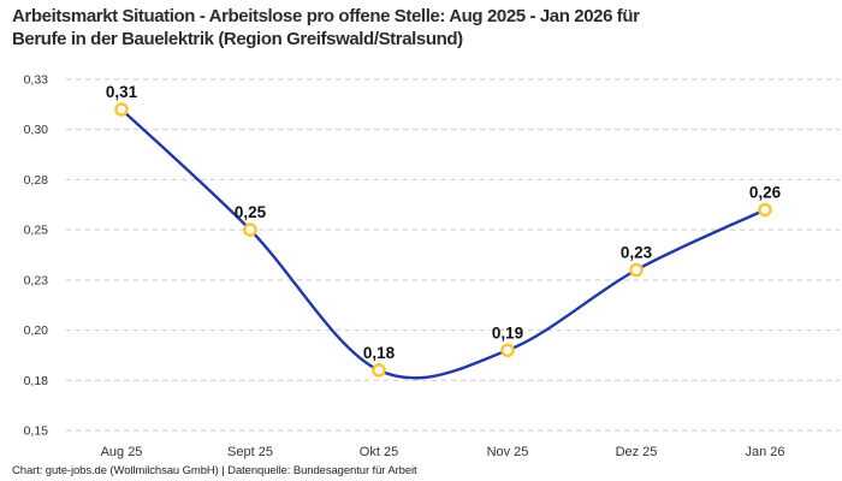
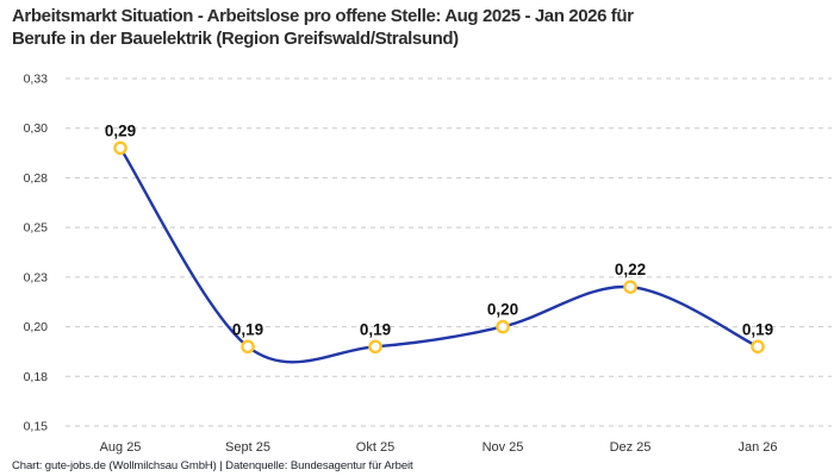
Aug 25: 0,31 -> 0,29
Sept 25: 0,25 -> 0,19
Okt 25: 0,18 -> 0,19
Nov 25: 0,19 -> 0,20
Dez 25: 0,23 -> 0,22
Jan 26: 0,26 -> 0,19
